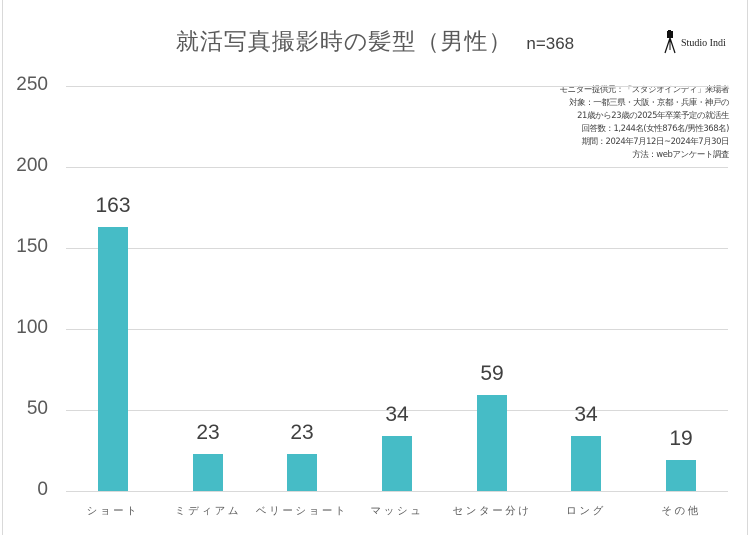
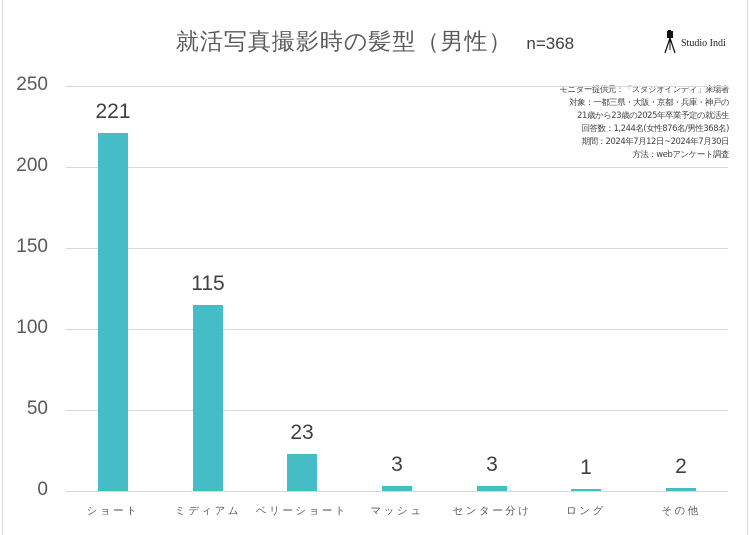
ショート: 163 -> 221
ミディアム: 23 -> 115
マッシュ: 34 -> 3
センター分け: 59 -> 3
ロング: 34 -> 1
その他: 19 -> 2
